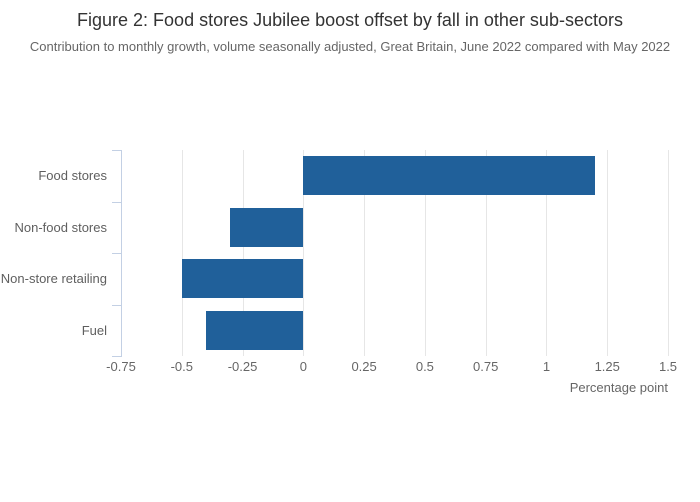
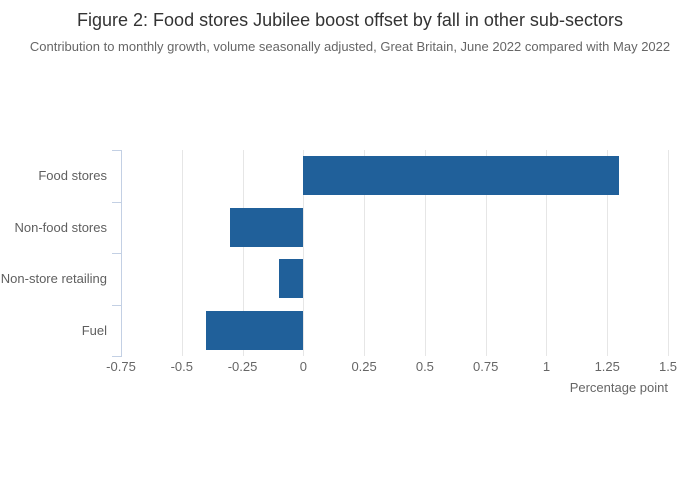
Food stores: 1.2 -> 1.3
Non-store retailing: -0.5 -> -0.1
